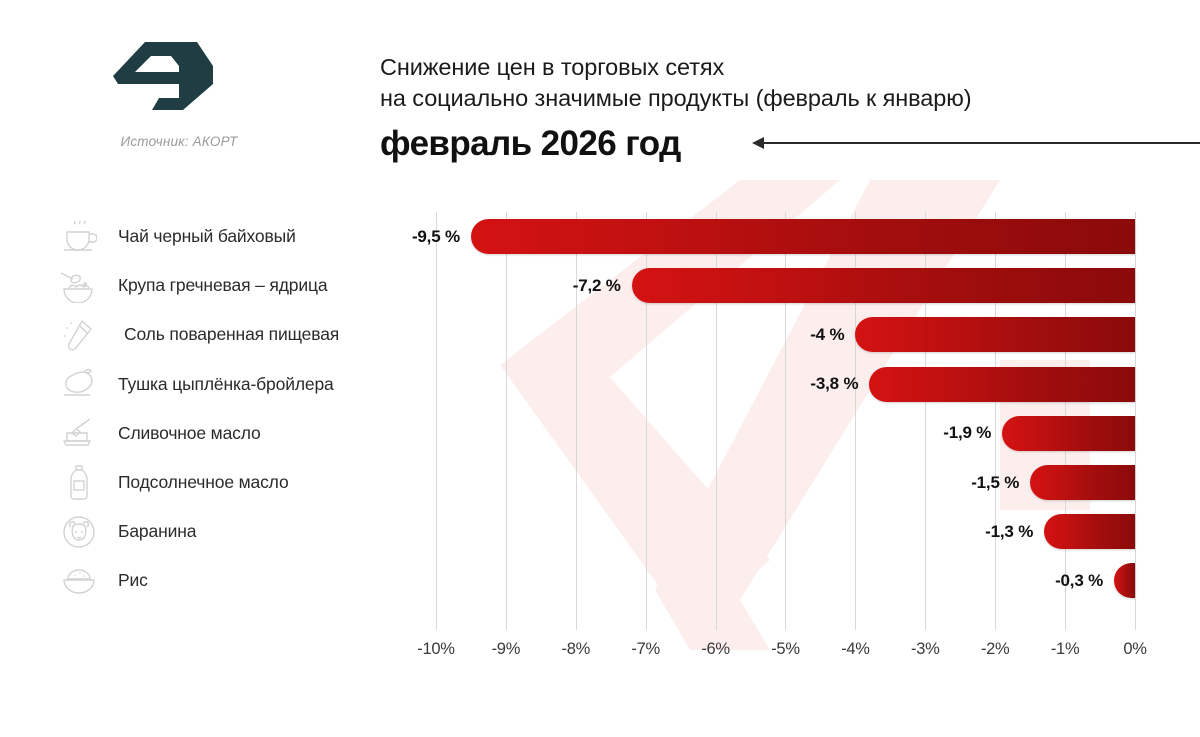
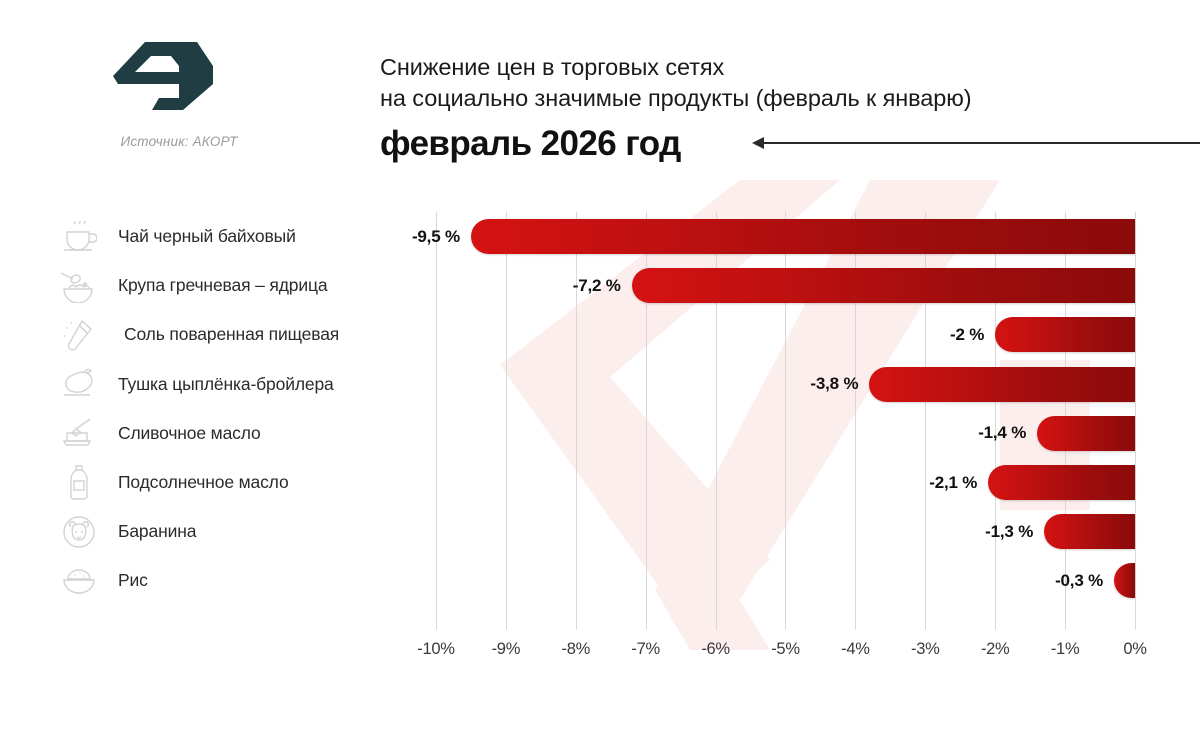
Соль поваренная пищевая: -4 -> -2
Сливочное масло: -1,9 -> -1,4
Подсолнечное масло: -1,5 -> -2,1
